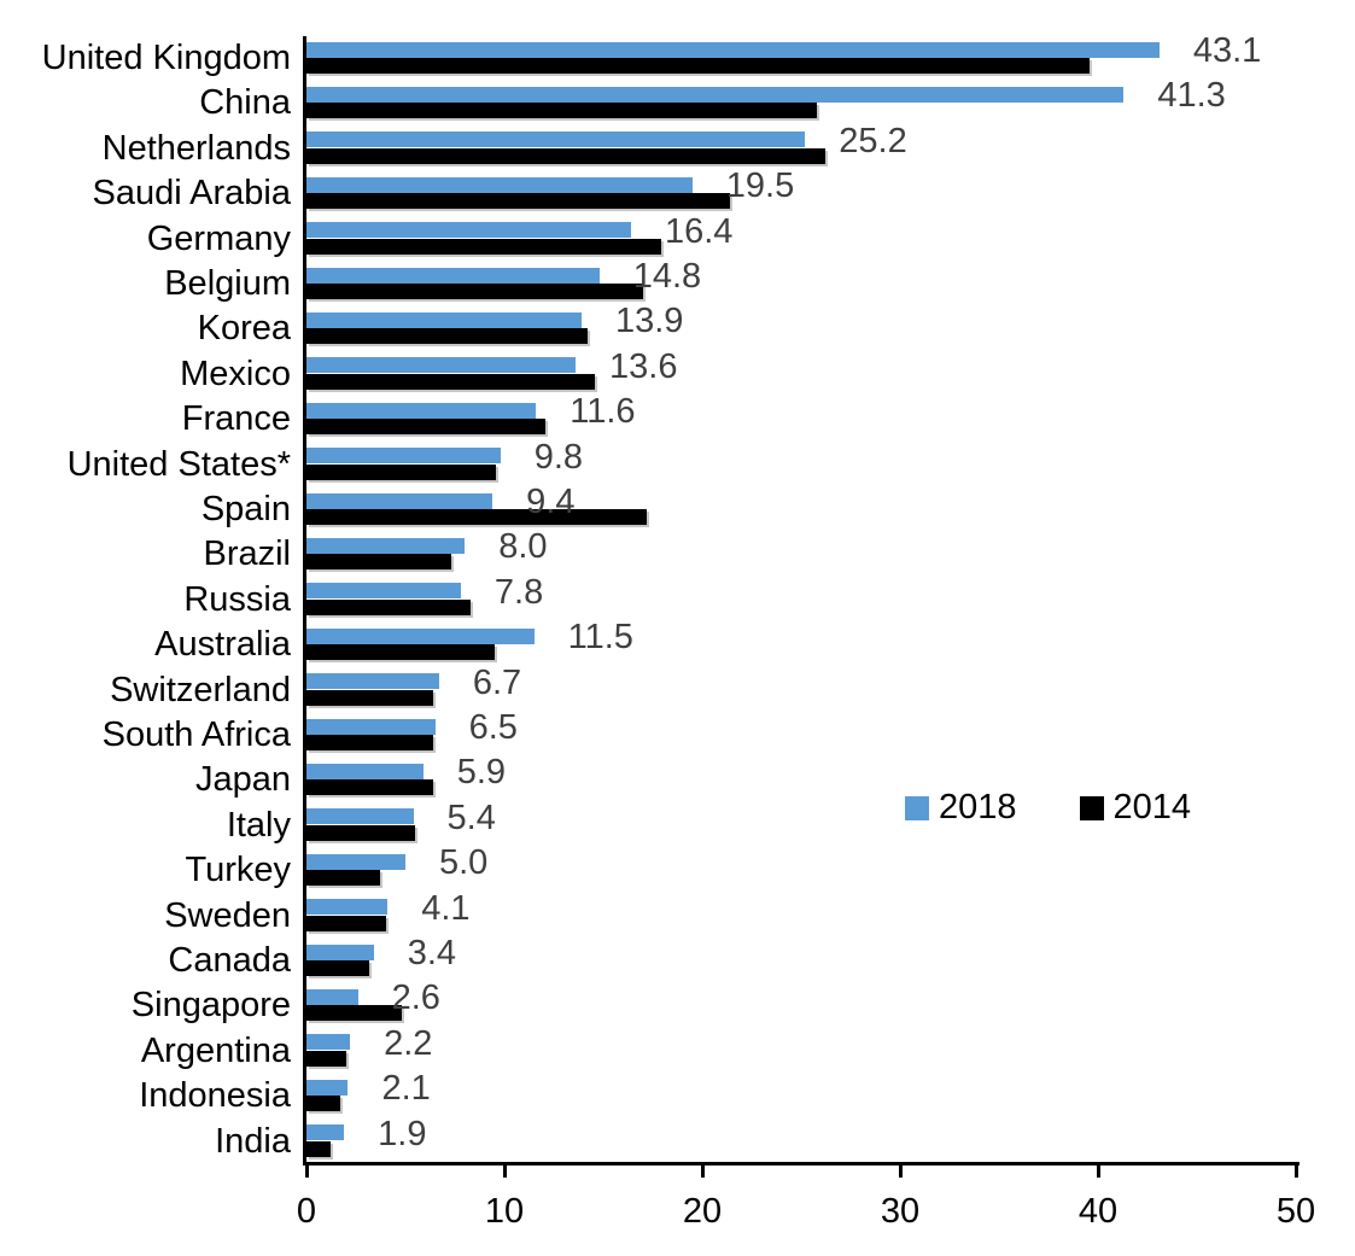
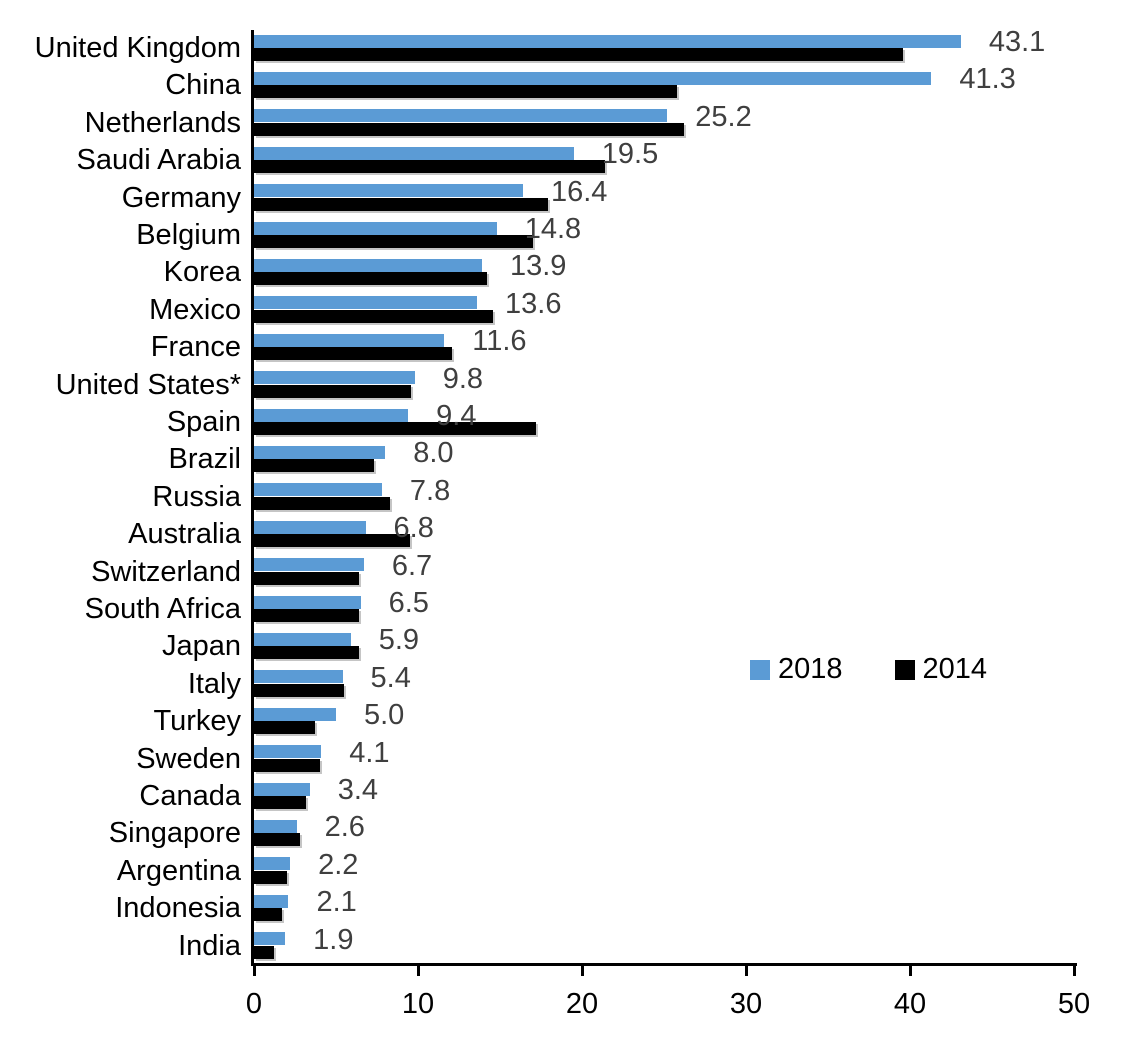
2018/Australia: 11.5 -> 6.8
2014/Singapore: 4.8 -> 2.8
